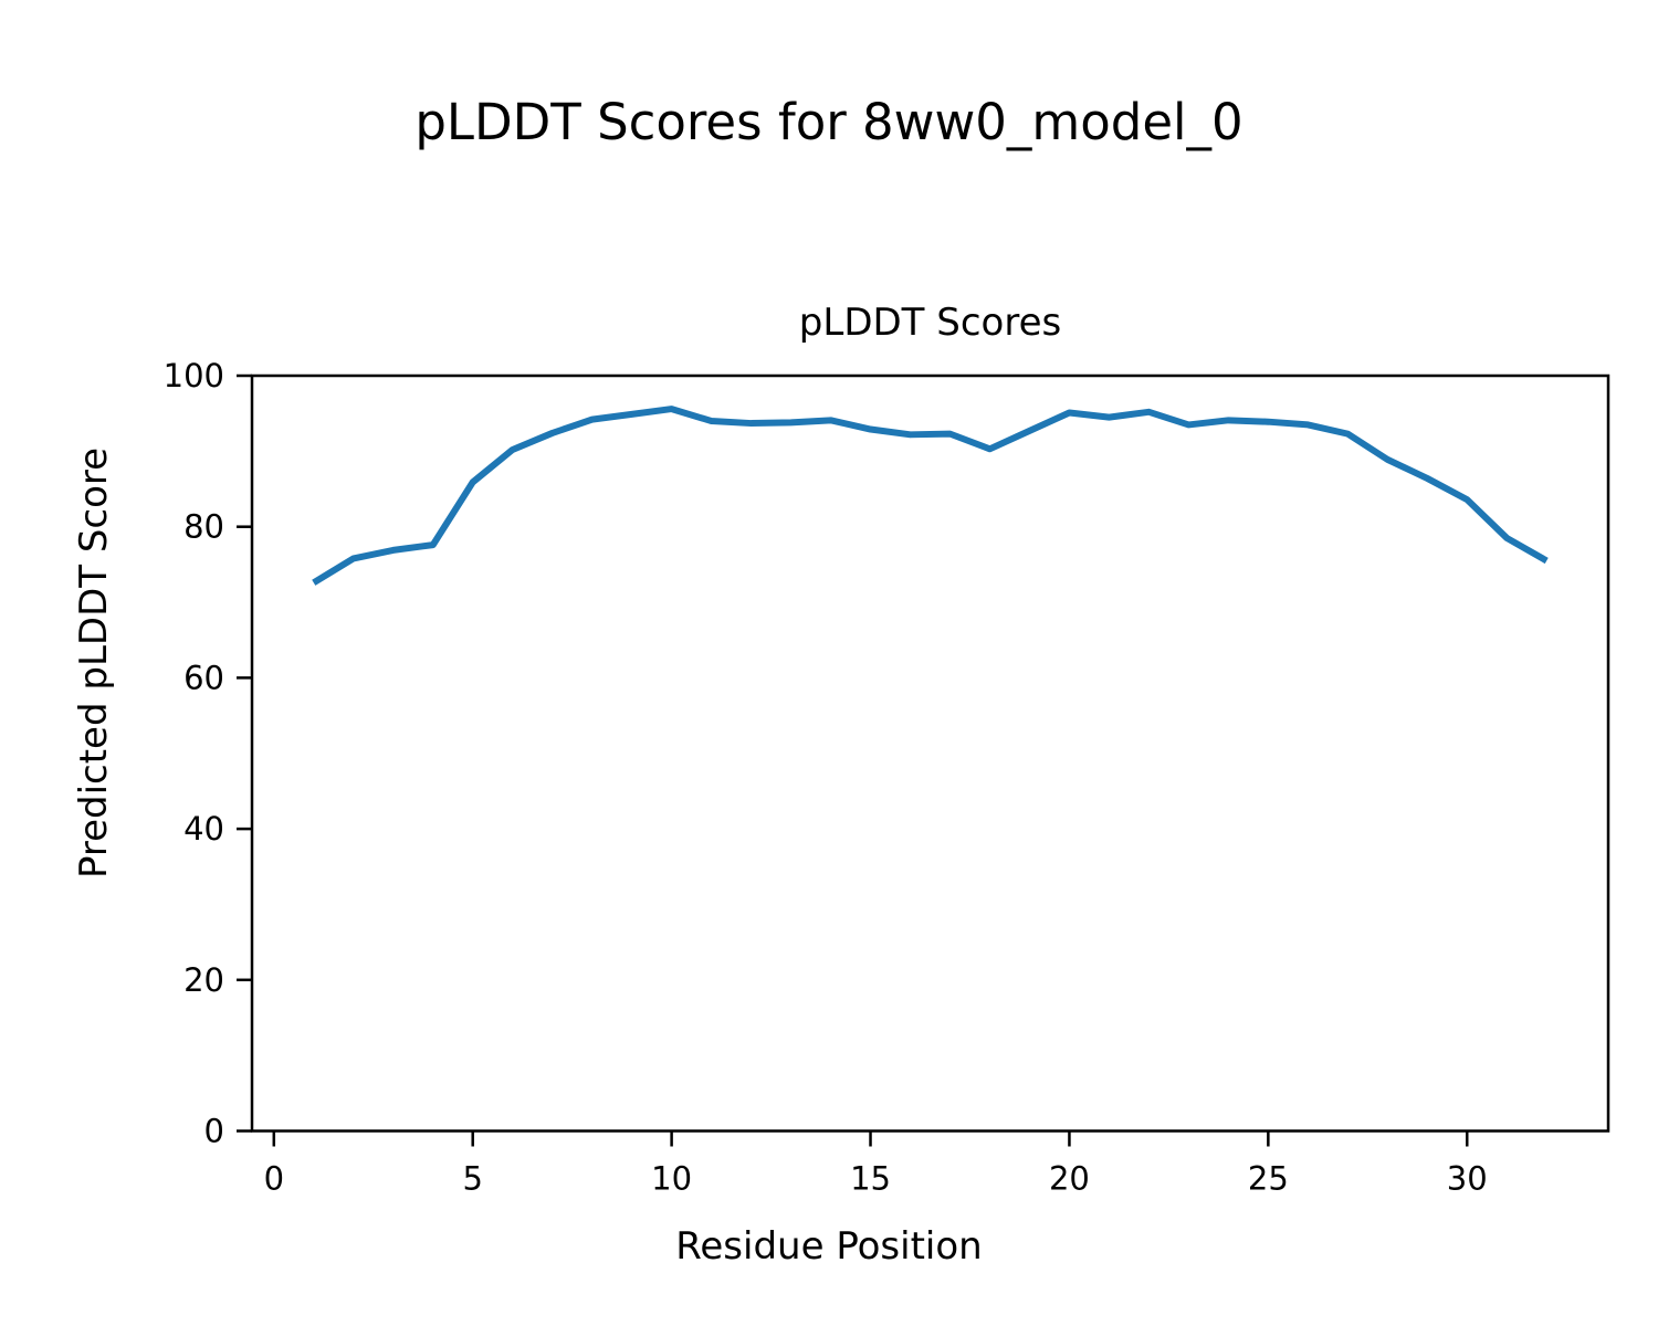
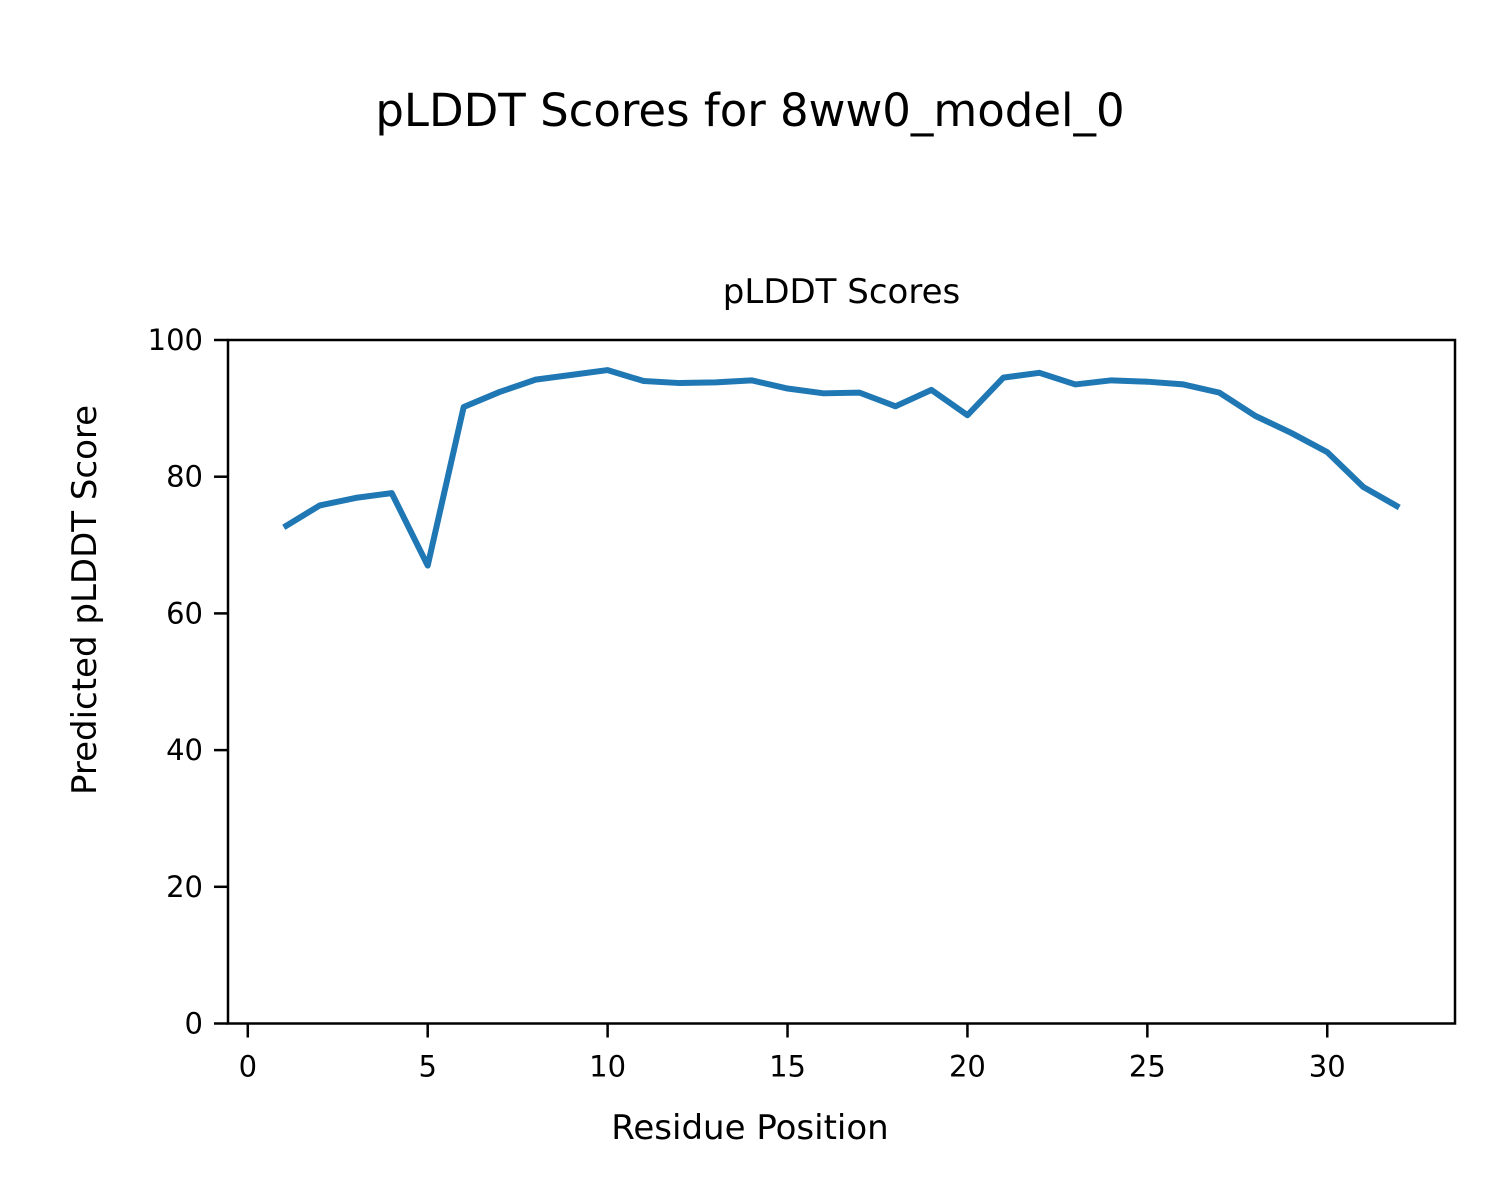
5: 86 -> 67
20: 95 -> 89
